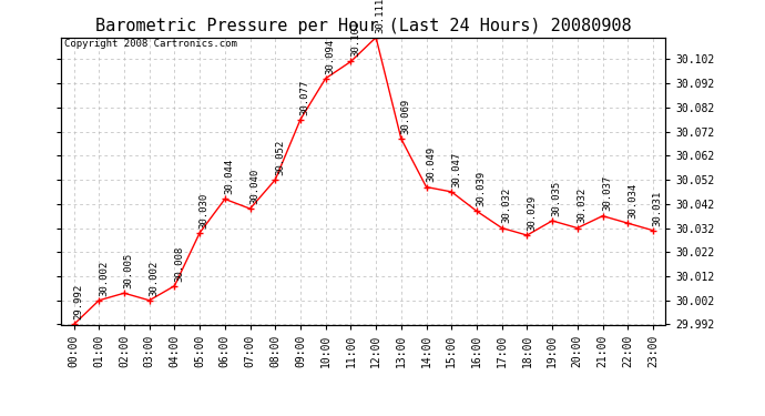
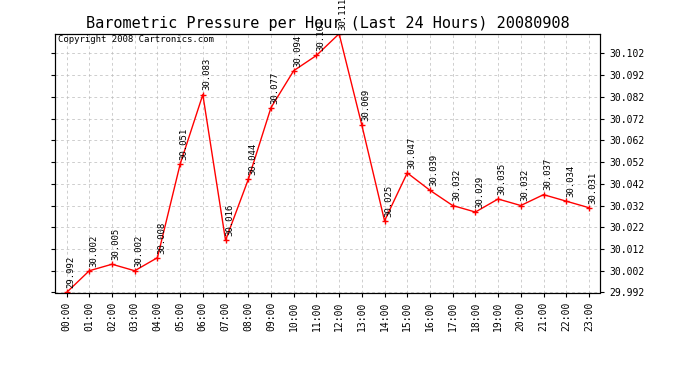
05:00: 30.030 -> 30.051
06:00: 30.044 -> 30.083
07:00: 30.040 -> 30.016
08:00: 30.052 -> 30.044
14:00: 30.049 -> 30.025
